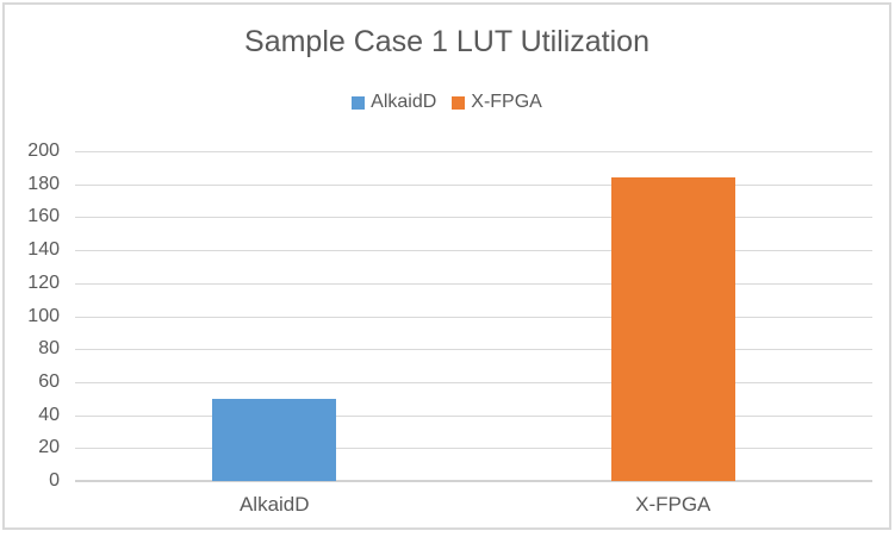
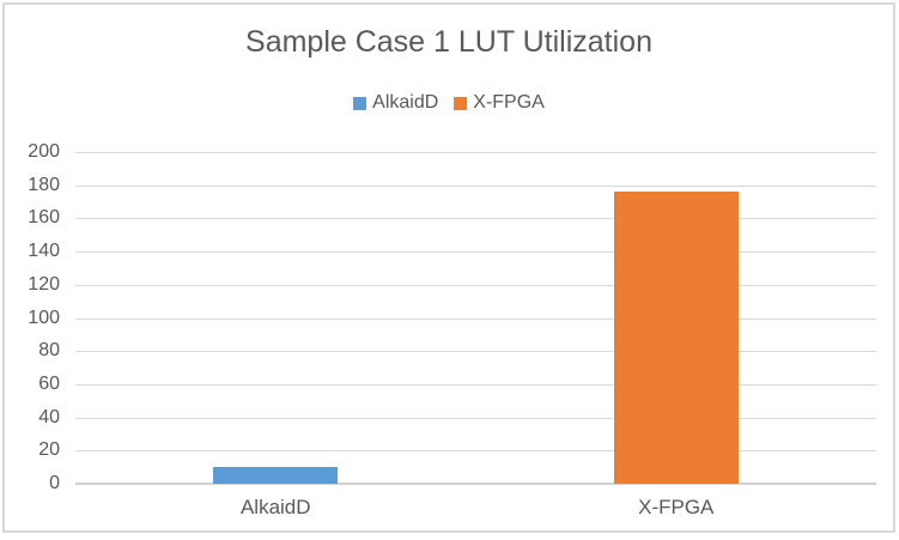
AlkaidD: 50 -> 10
X-FPGA: 184 -> 176
